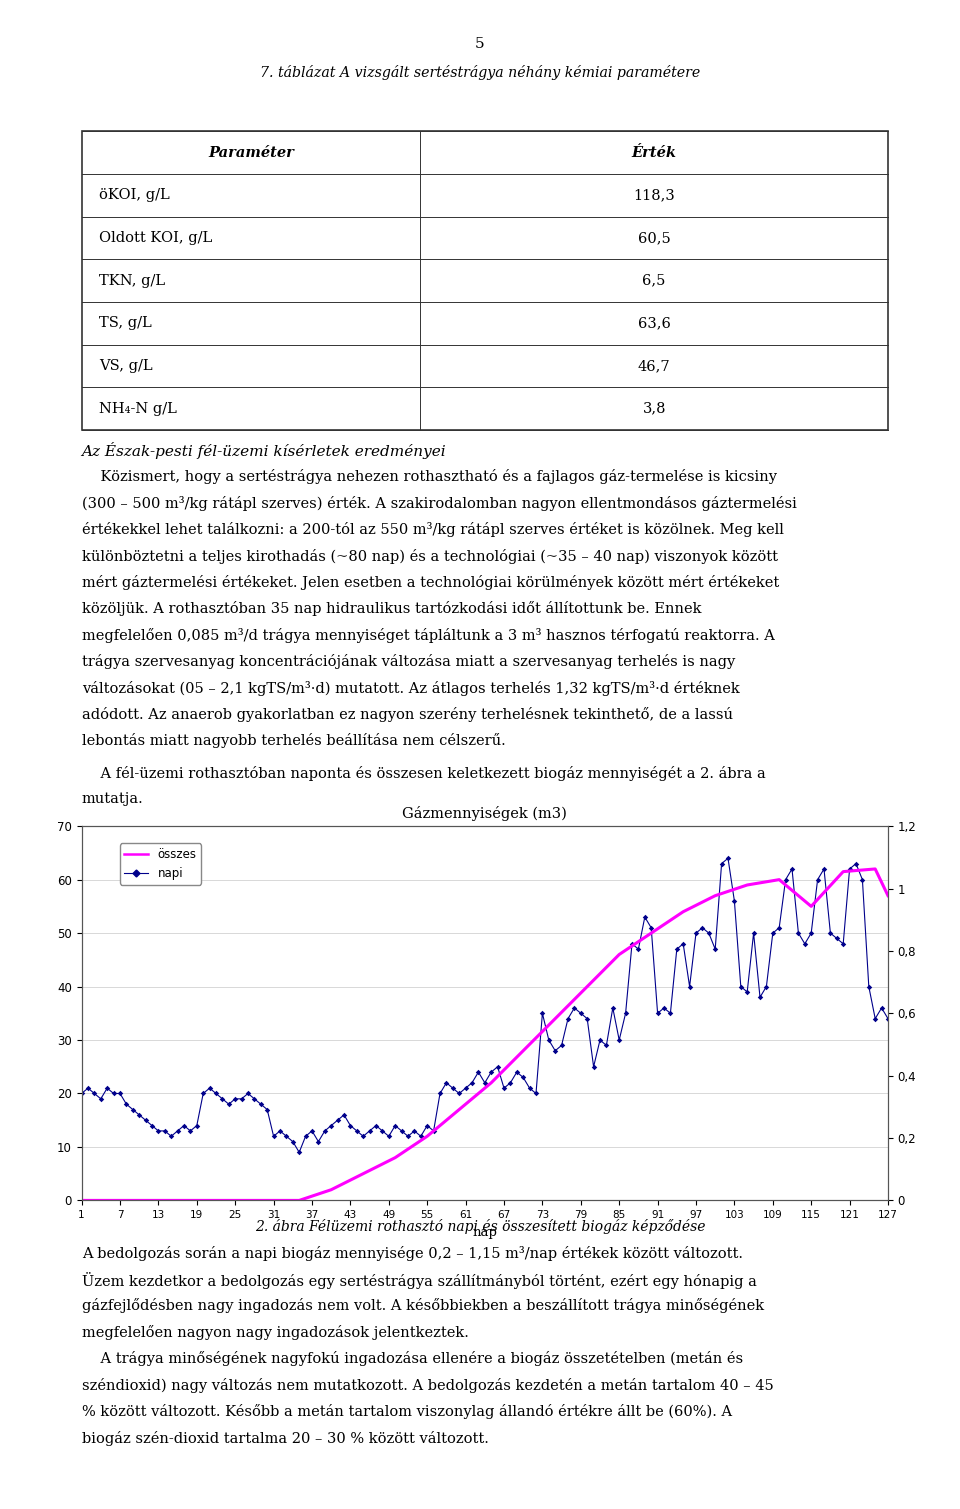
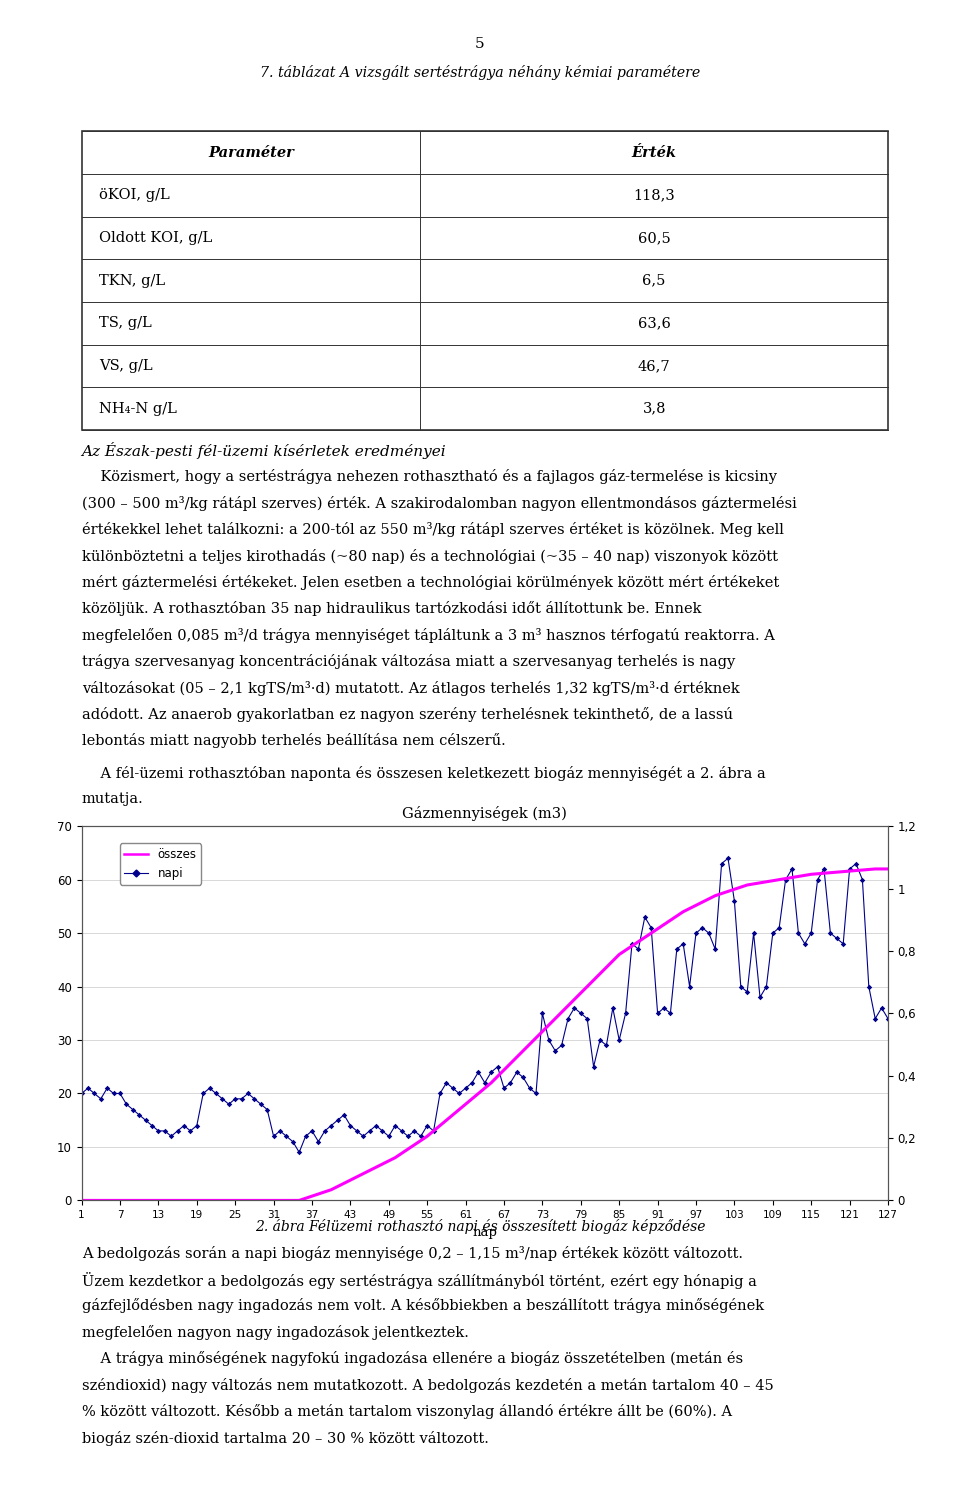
összes/115: 55.0 -> 61.0
összes/127: 57.0 -> 62.0
